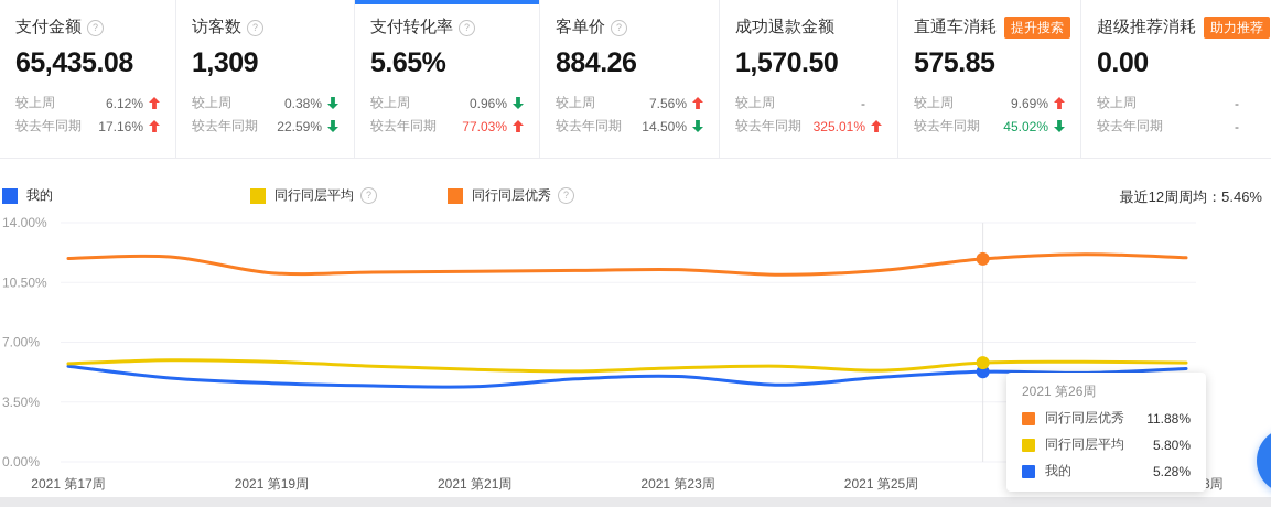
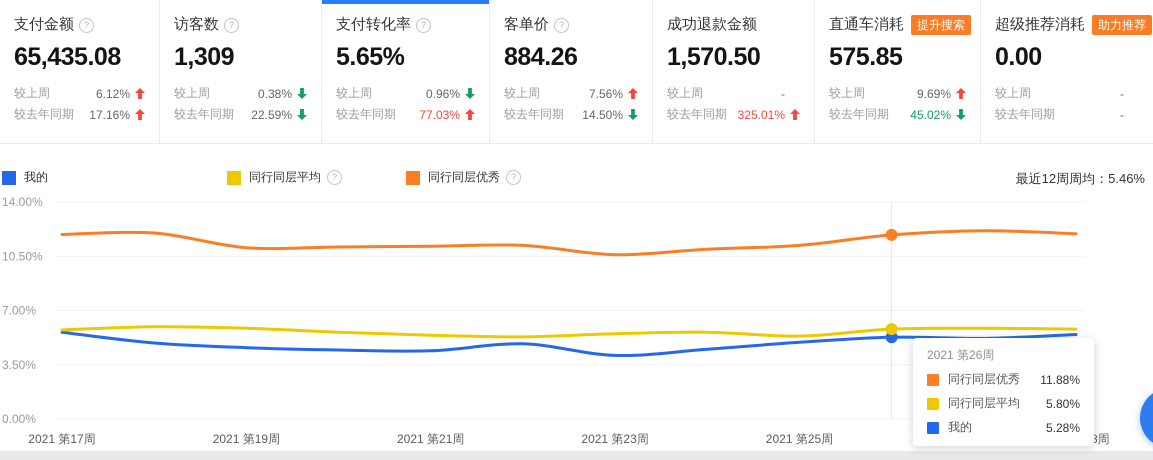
我的/2021 第23周: 5.0% -> 4.1%
同行同层优秀/2021 第23周: 11.2% -> 10.6%
